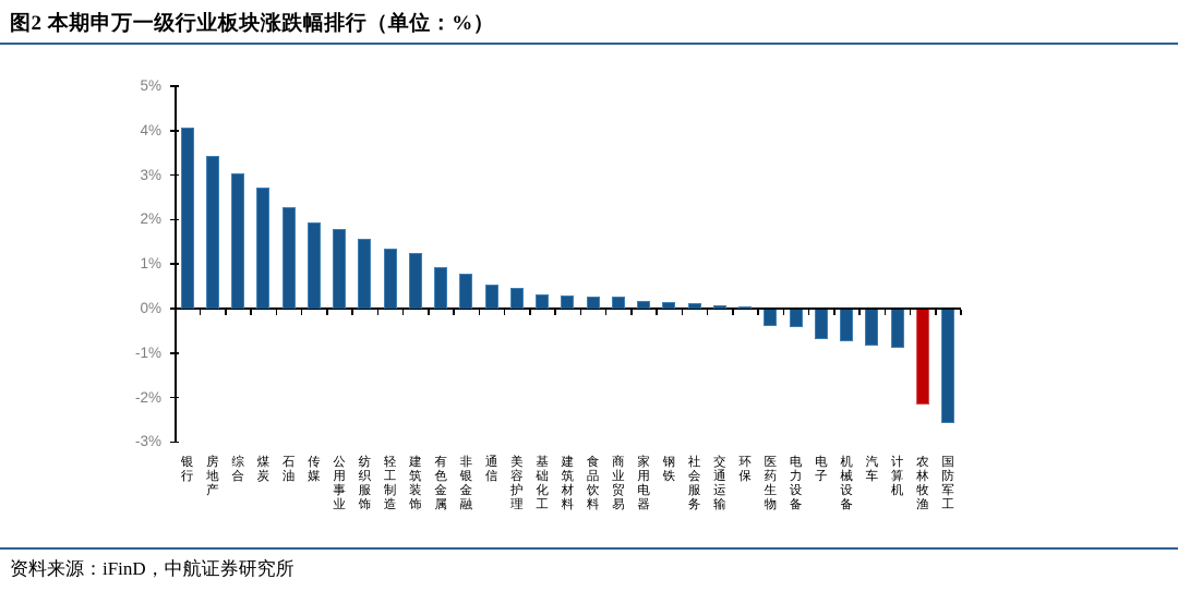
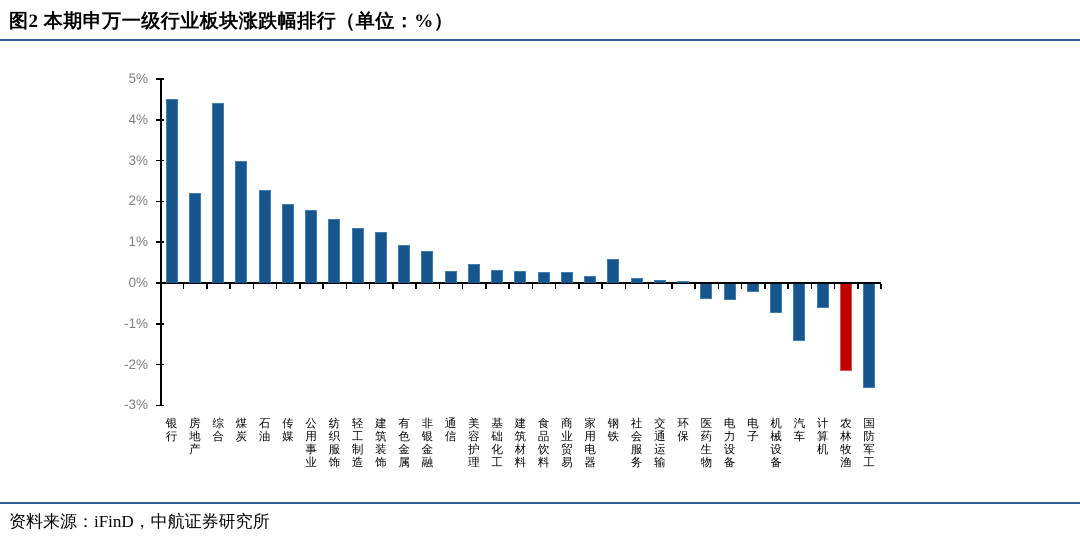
银行: 4.1% -> 4.5%
房地产: 3.4% -> 2.2%
综合: 3.0% -> 4.4%
煤炭: 2.7% -> 3.0%
通信: 0.6% -> 0.3%
钢铁: 0.1% -> 0.6%
电子: -0.7% -> -0.2%
汽车: -0.8% -> -1.4%
计算机: -0.8% -> -0.6%
